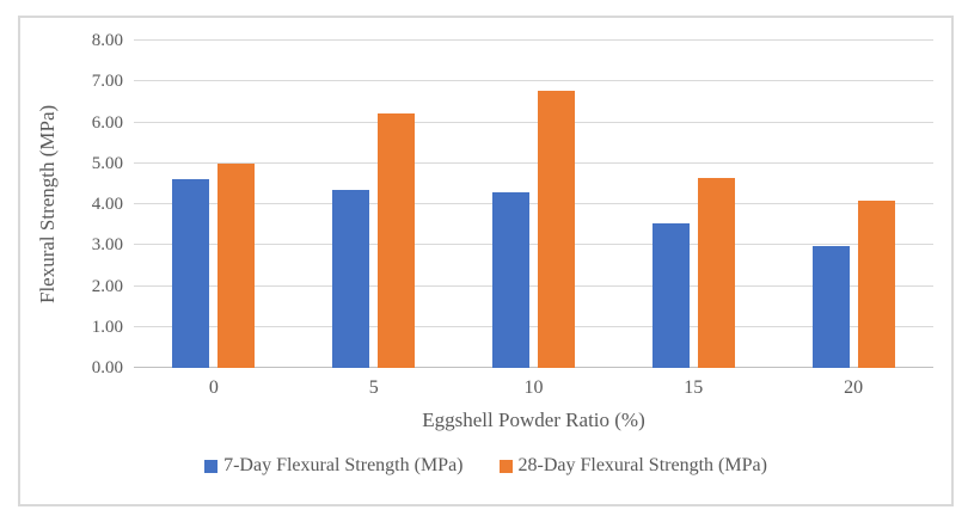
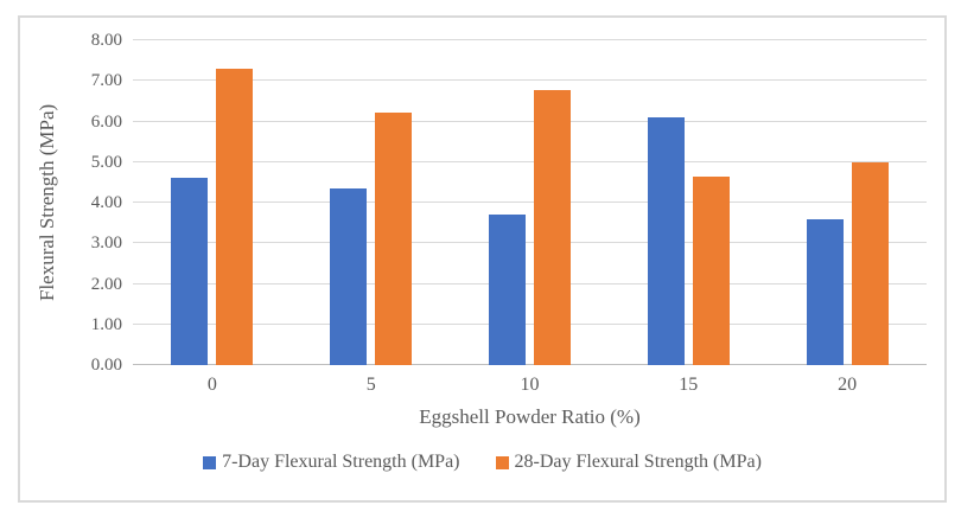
28-Day Flexural Strength (MPa)/0: 5.0 -> 7.3
7-Day Flexural Strength (MPa)/10: 4.3 -> 3.7
7-Day Flexural Strength (MPa)/15: 3.5 -> 6.1
7-Day Flexural Strength (MPa)/20: 3.0 -> 3.6
28-Day Flexural Strength (MPa)/20: 4.1 -> 5.0
